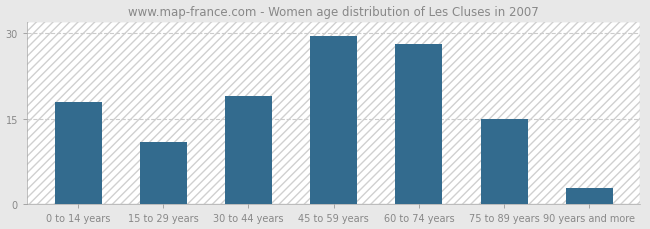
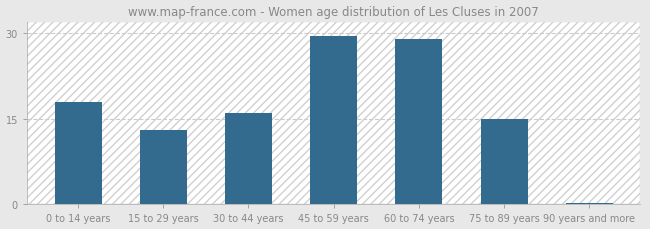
15 to 29 years: 11.0 -> 13.0
30 to 44 years: 19.0 -> 16.0
60 to 74 years: 28.0 -> 29.0
90 years and more: 2.8 -> 0.2
